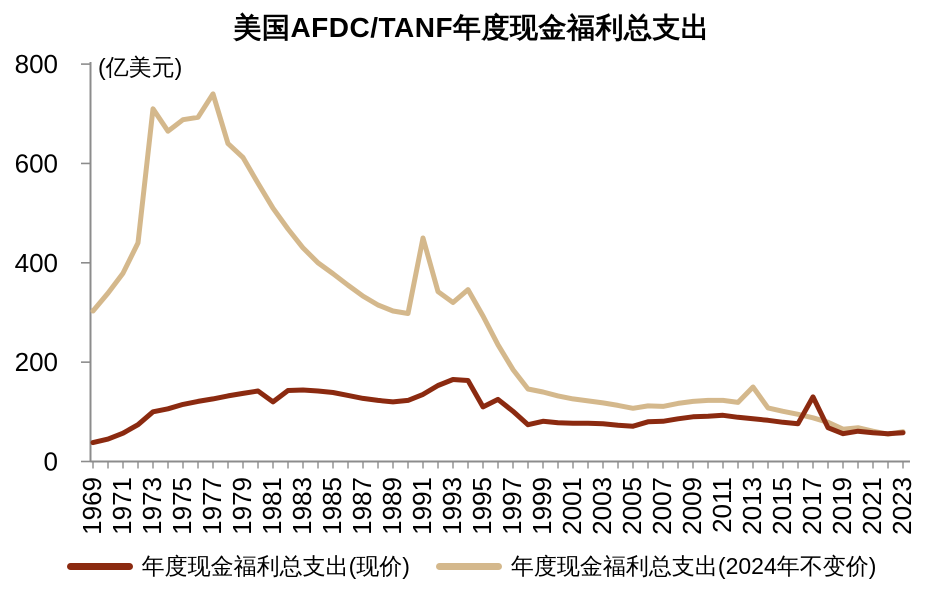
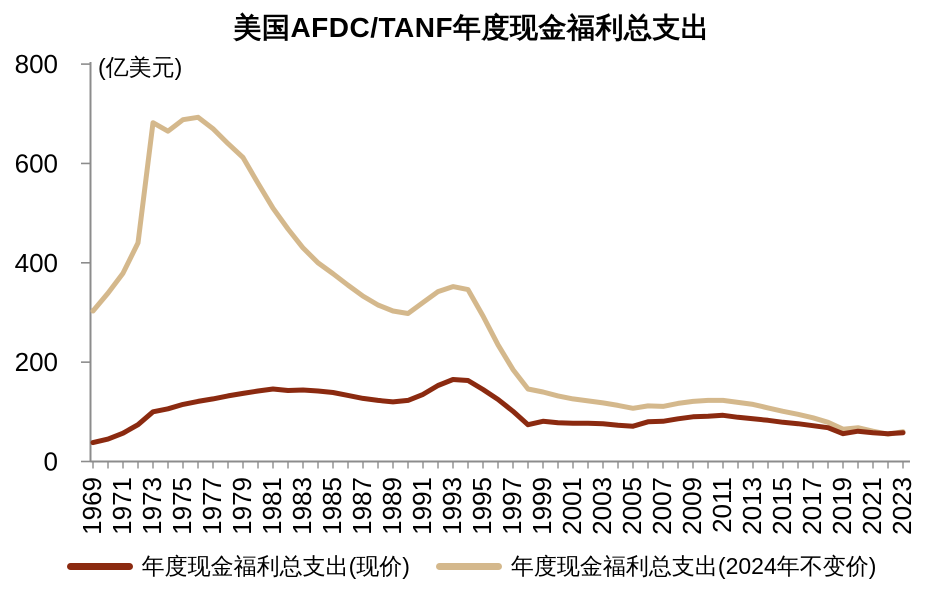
年度现金福利总支出(2024年不变价)/1973: 710 -> 680
年度现金福利总支出(2024年不变价)/1977: 740 -> 670
年度现金福利总支出(现价)/1981: 120 -> 150
年度现金福利总支出(2024年不变价)/1991: 450 -> 320
年度现金福利总支出(2024年不变价)/1993: 320 -> 350
年度现金福利总支出(现价)/1995: 110 -> 140
年度现金福利总支出(2024年不变价)/2013: 150 -> 120
年度现金福利总支出(现价)/2017: 130 -> 70
